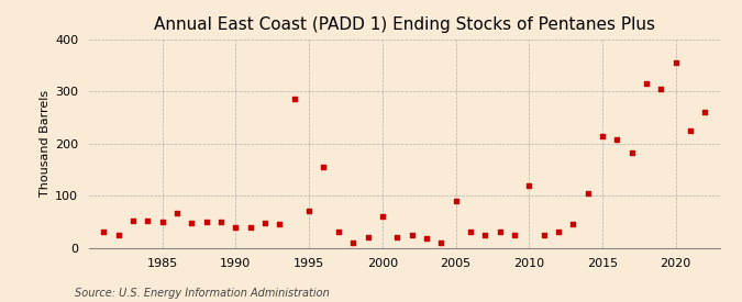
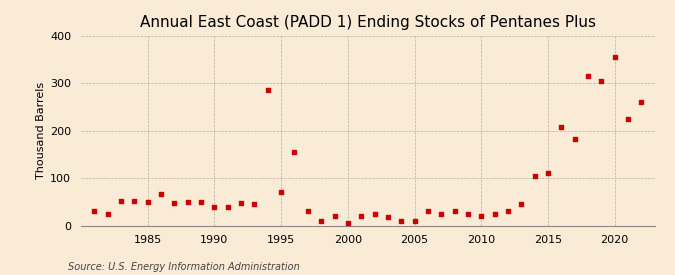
2000: 60 -> 5
2005: 90 -> 10
2010: 120 -> 20
2015: 215 -> 110
